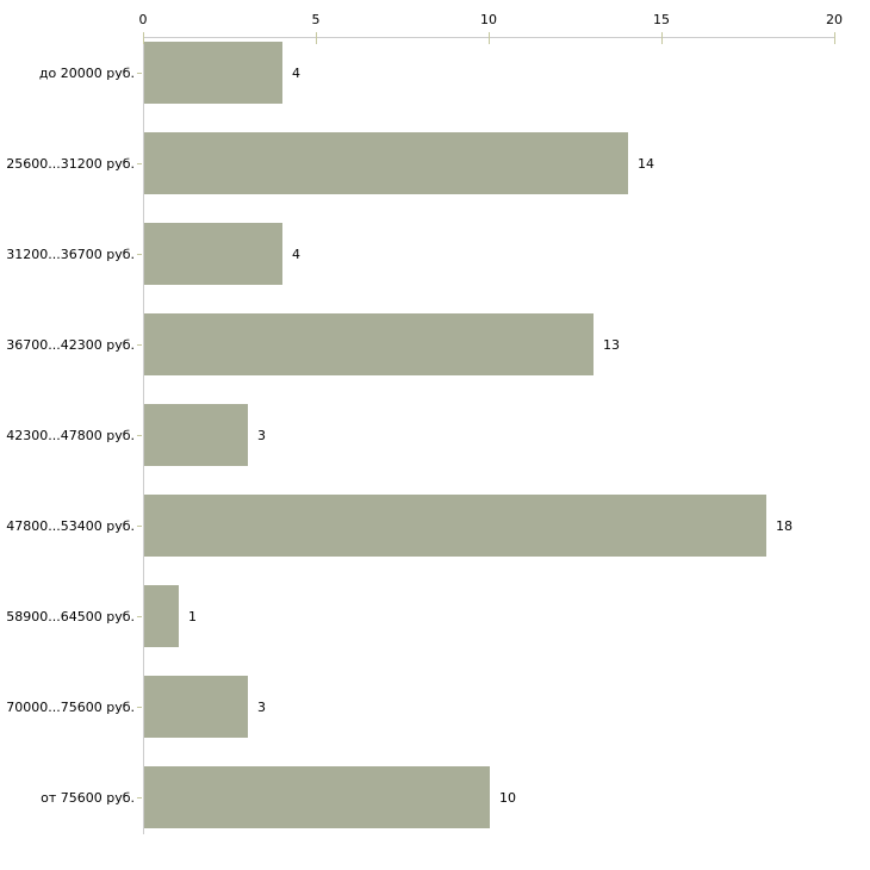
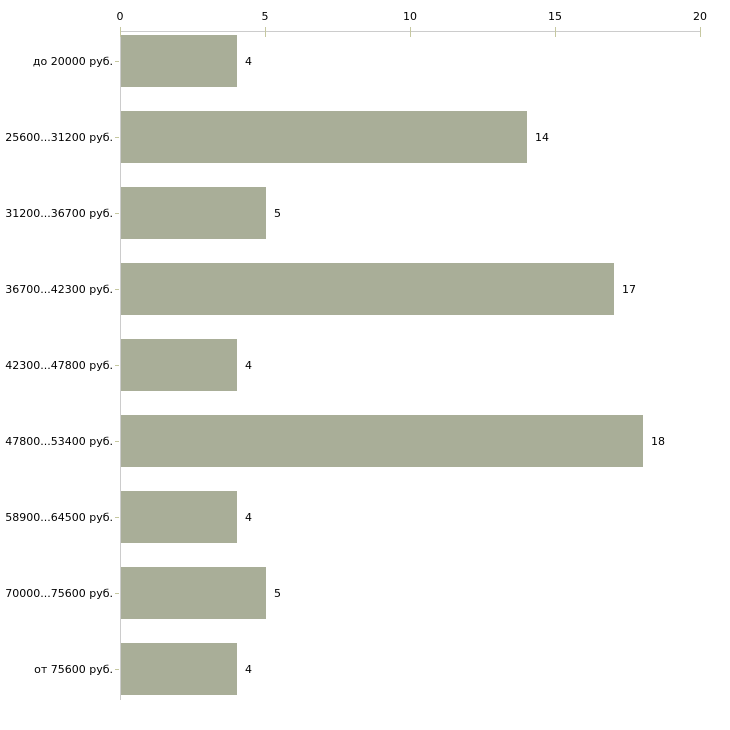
31200...36700 руб.: 4 -> 5
36700...42300 руб.: 13 -> 17
42300...47800 руб.: 3 -> 4
58900...64500 руб.: 1 -> 4
70000...75600 руб.: 3 -> 5
от 75600 руб.: 10 -> 4
